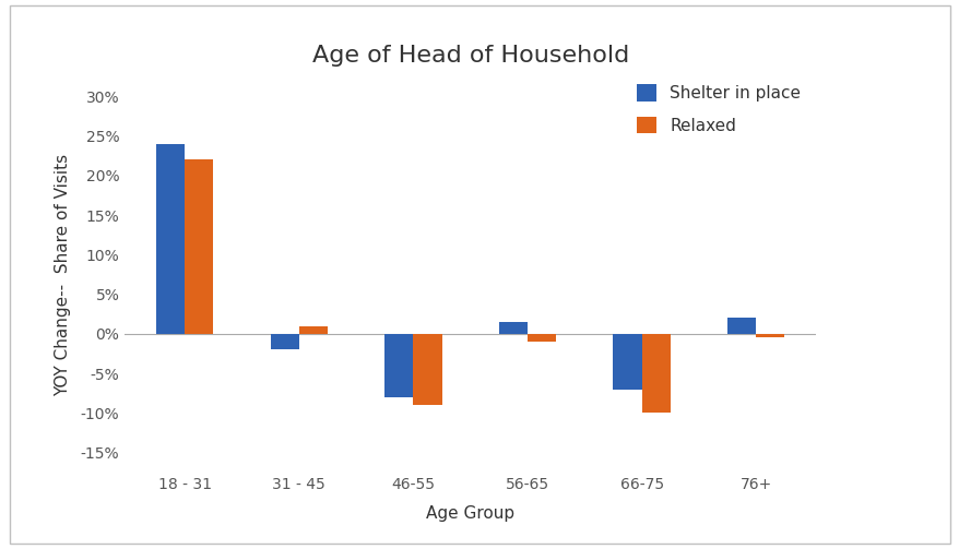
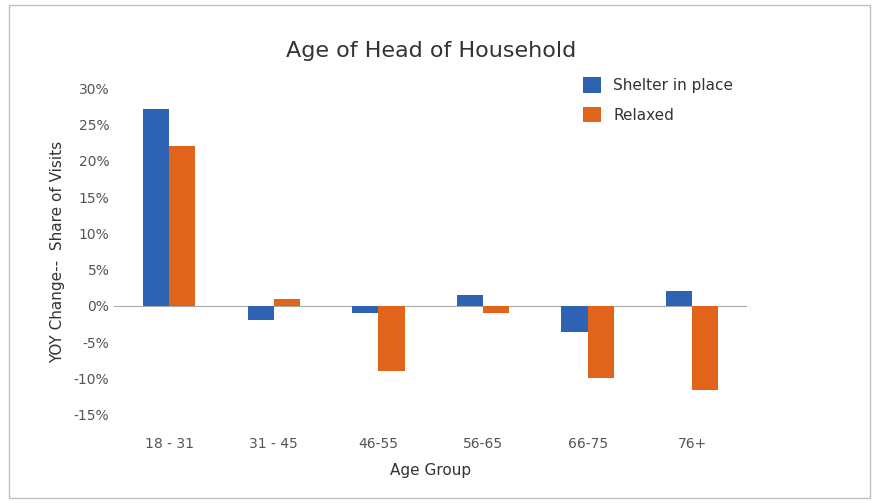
Shelter in place/18 - 31: 24.0% -> 27.2%
Shelter in place/46-55: -8.0% -> -1.0%
Shelter in place/66-75: -7.0% -> -3.6%
Relaxed/76+: -0.5% -> -11.6%
